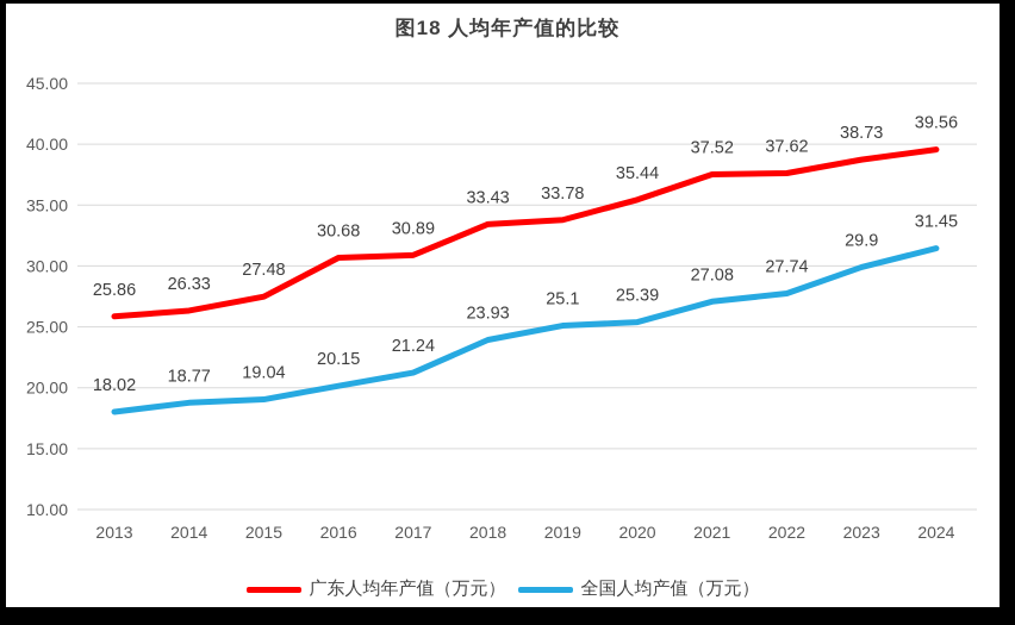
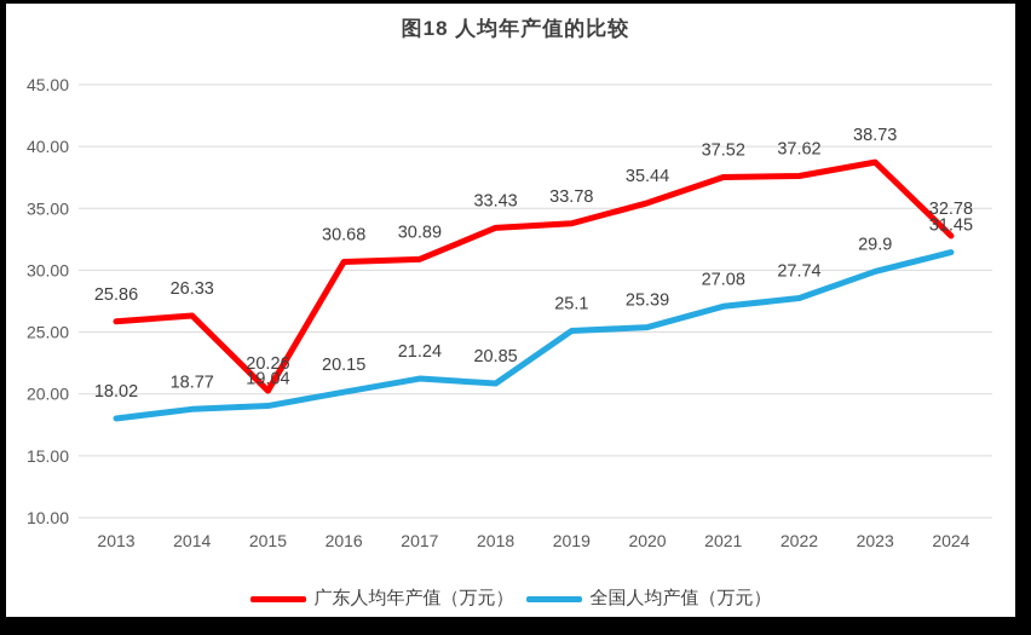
广东人均年产值（万元）/2015: 27.48 -> 20.26
全国人均产值（万元）/2018: 23.93 -> 20.85
广东人均年产值（万元）/2024: 39.56 -> 32.78
